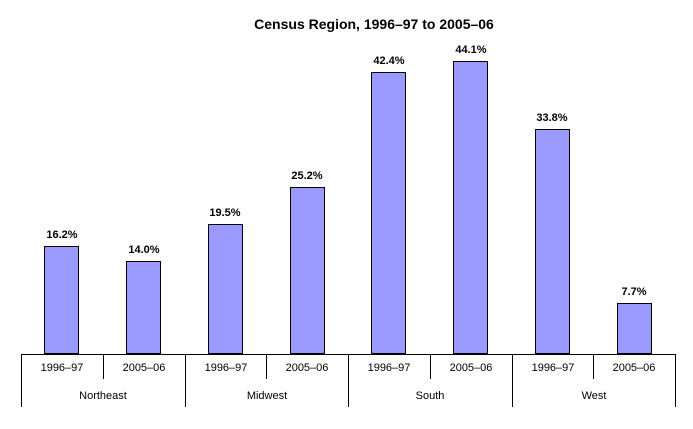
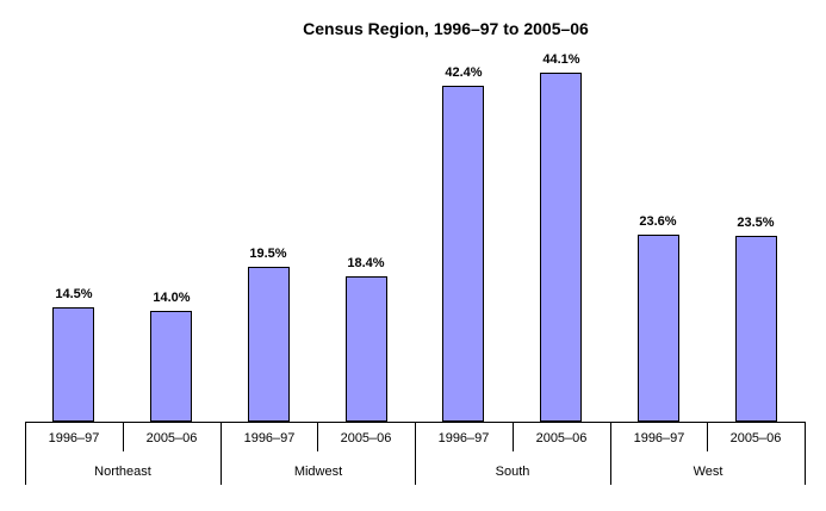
1996–97/Northeast: 16.2% -> 14.5%
2005–06/Midwest: 25.2% -> 18.4%
1996–97/West: 33.8% -> 23.6%
2005–06/West: 7.7% -> 23.5%
